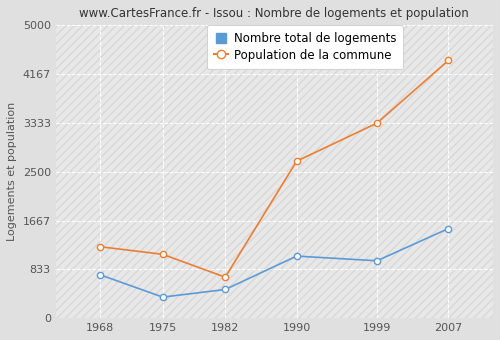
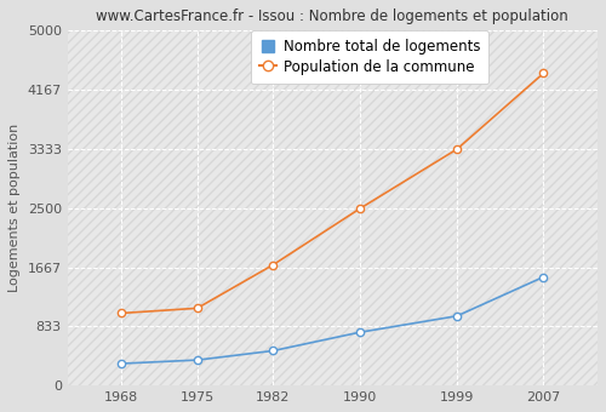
Nombre total de logements/1968: 740 -> 310
Population de la commune/1968: 1220 -> 1020
Population de la commune/1982: 700 -> 1700
Nombre total de logements/1990: 1060 -> 750
Population de la commune/1990: 2680 -> 2490
